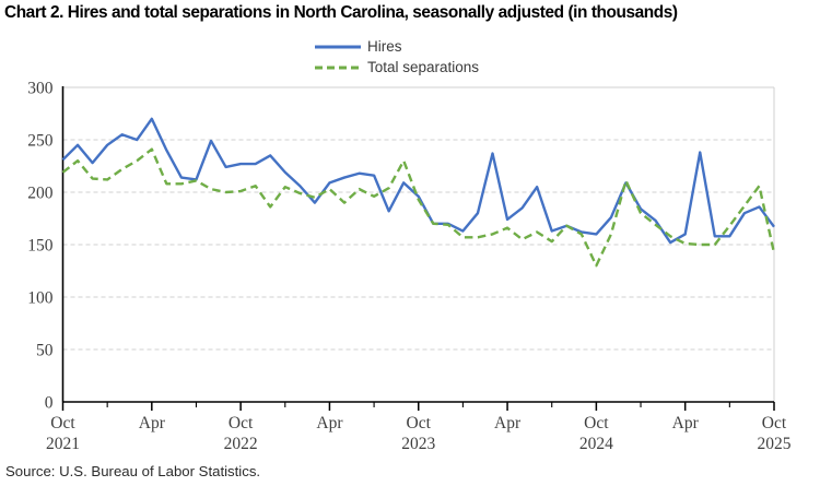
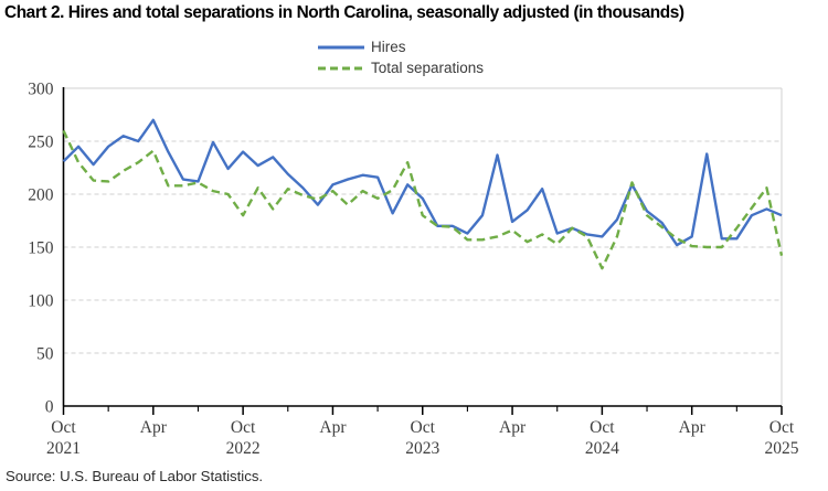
Total separations/Oct 2021: 220 -> 260
Hires/Oct 2022: 230 -> 240
Total separations/Oct 2022: 200 -> 180
Total separations/Oct 2023: 190 -> 180
Hires/Oct 2025: 170 -> 180
